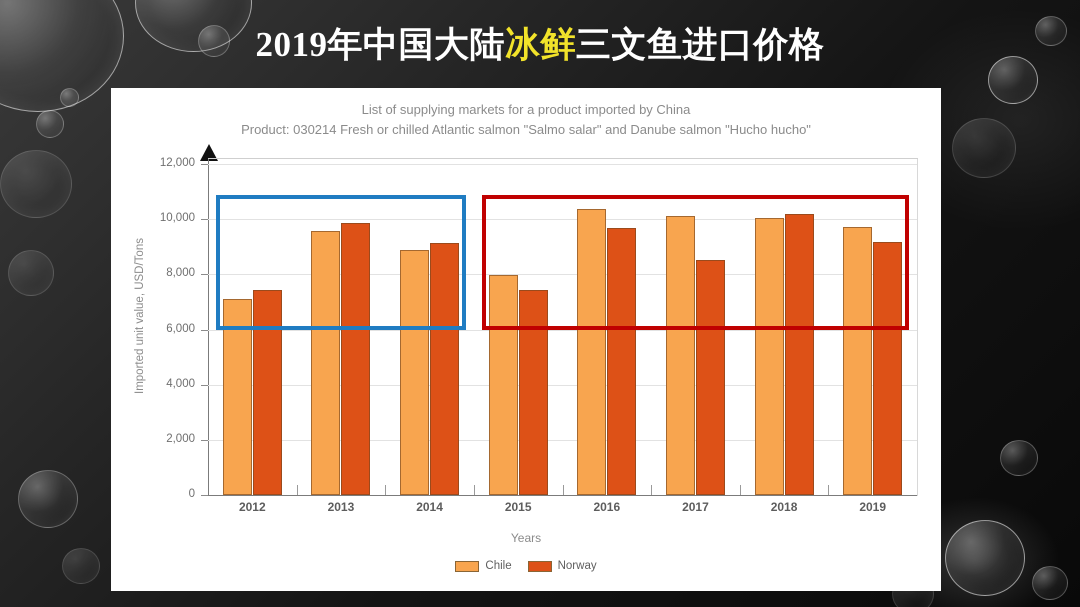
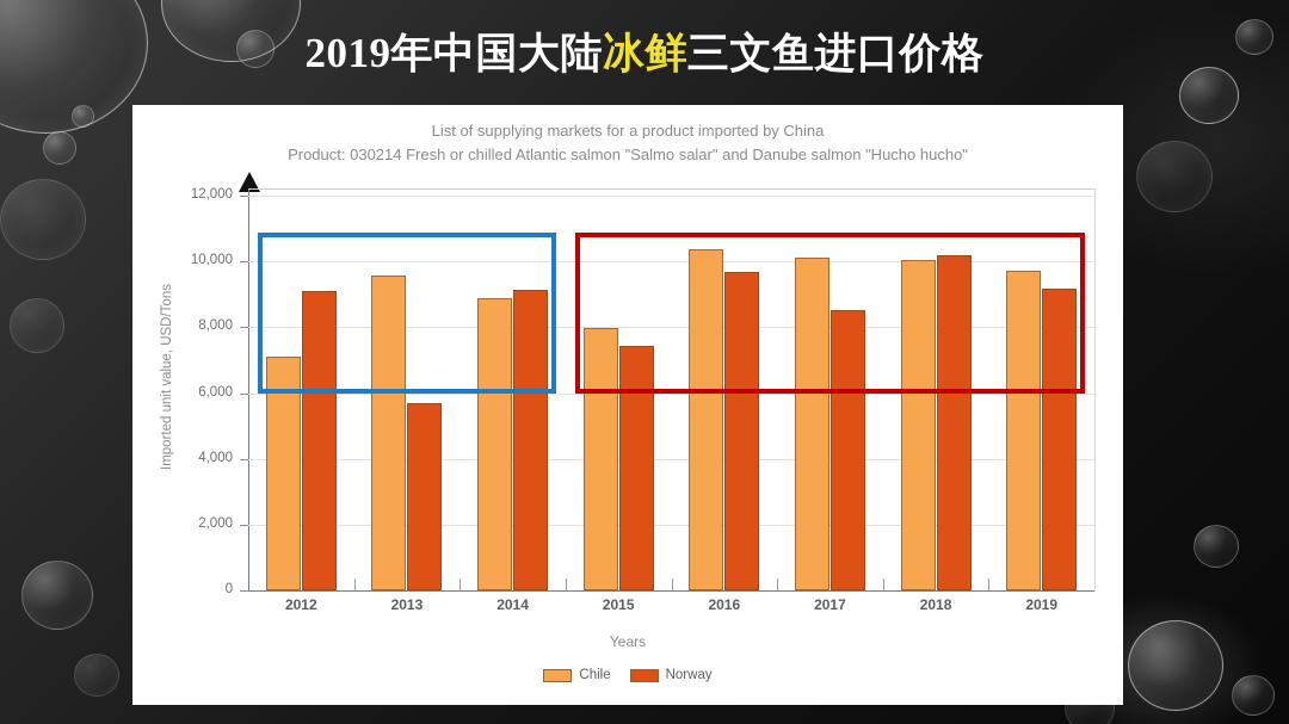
Norway/2012: 7400 -> 9100
Norway/2013: 9900 -> 5700
